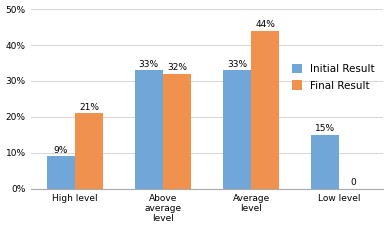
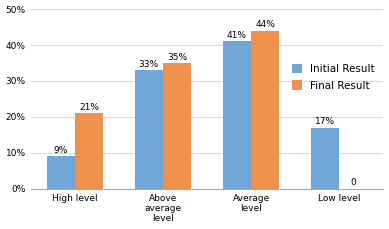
Final Result/Above average level: 32% -> 35%
Initial Result/Average level: 33% -> 41%
Initial Result/Low level: 15% -> 17%
